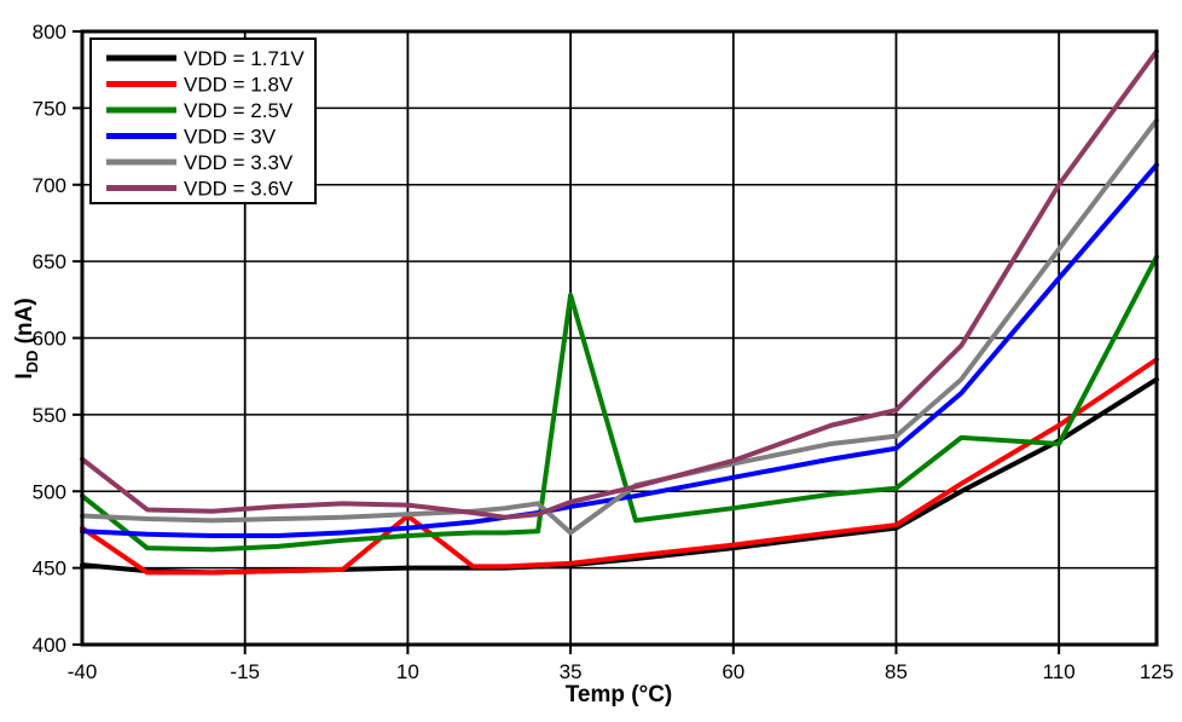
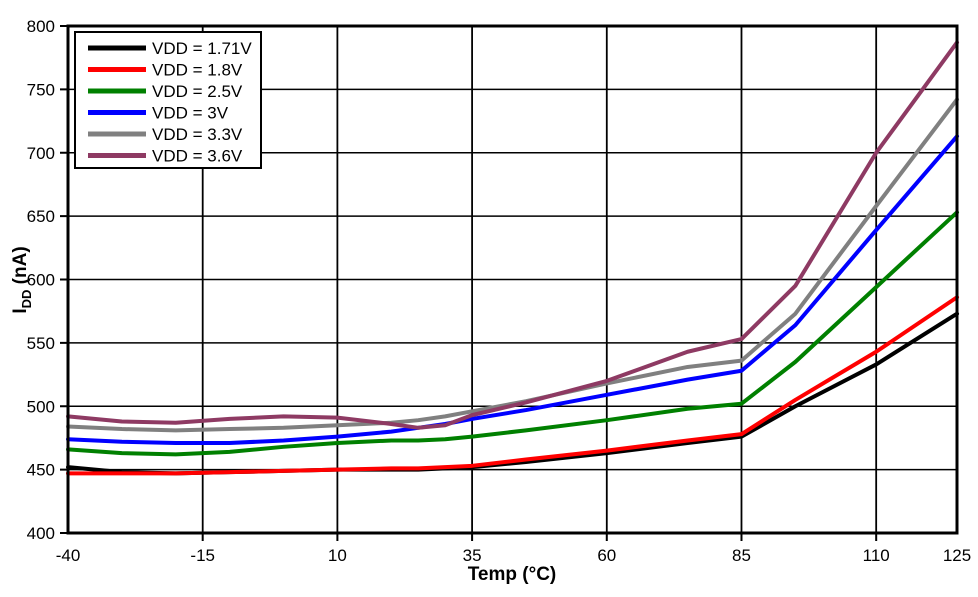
VDD = 1.8V/-40: 476 -> 447
VDD = 2.5V/-40: 497 -> 466
VDD = 3.6V/-40: 521 -> 492
VDD = 1.8V/10: 484 -> 450
VDD = 2.5V/35: 628 -> 476
VDD = 3.3V/35: 473 -> 496
VDD = 2.5V/110: 531 -> 594
